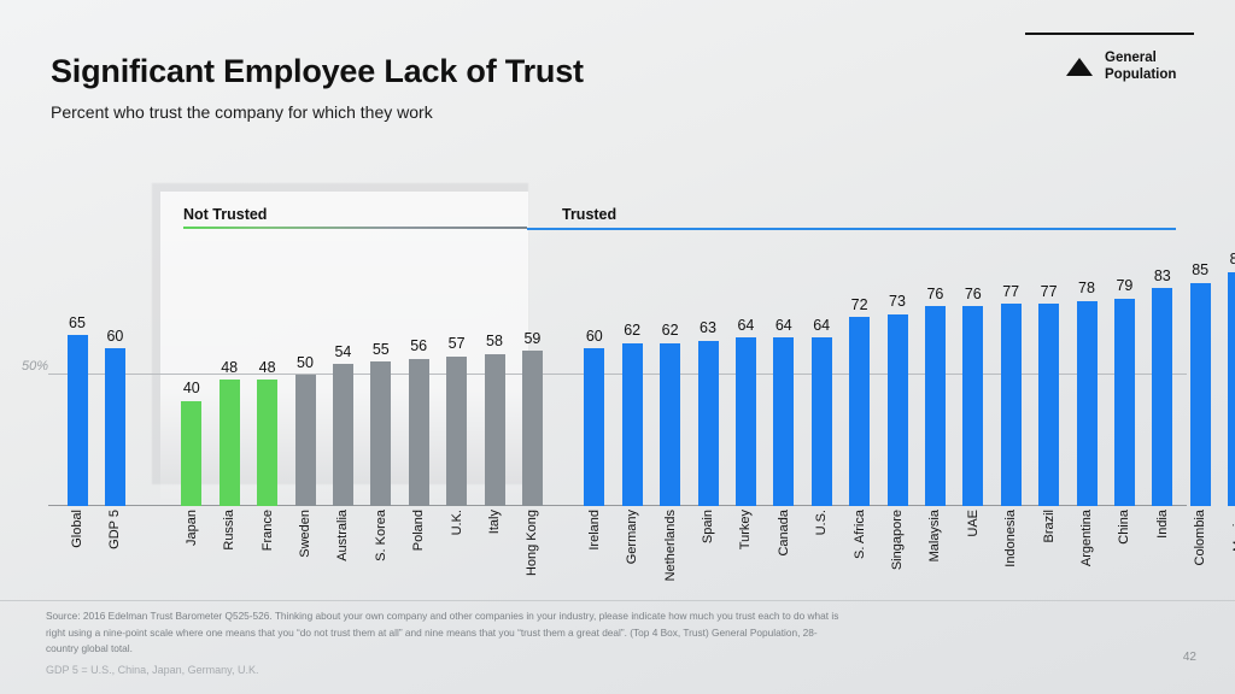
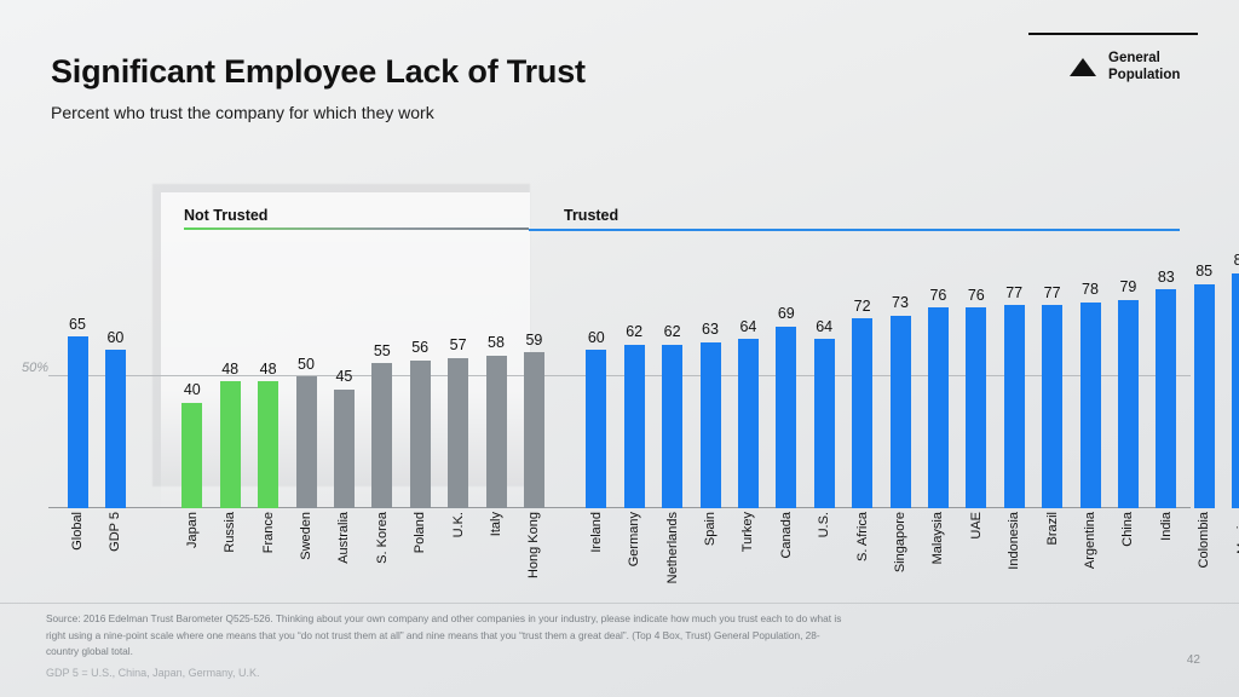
Australia: 54 -> 45
Canada: 64 -> 69
